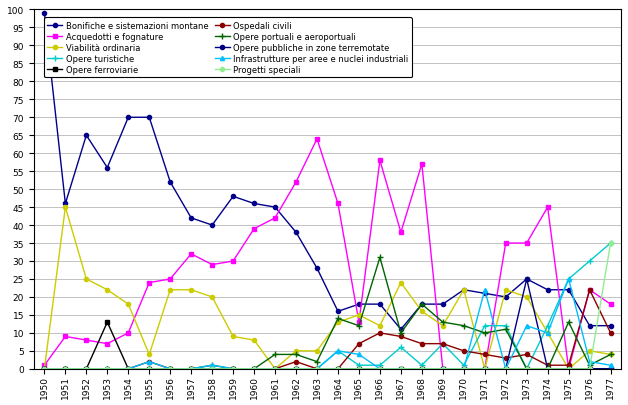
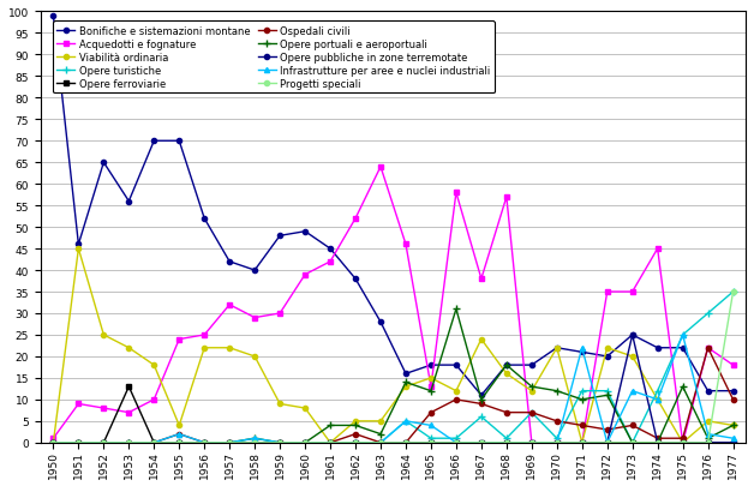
Bonifiche e sistemazioni montane/1960: 46 -> 49
